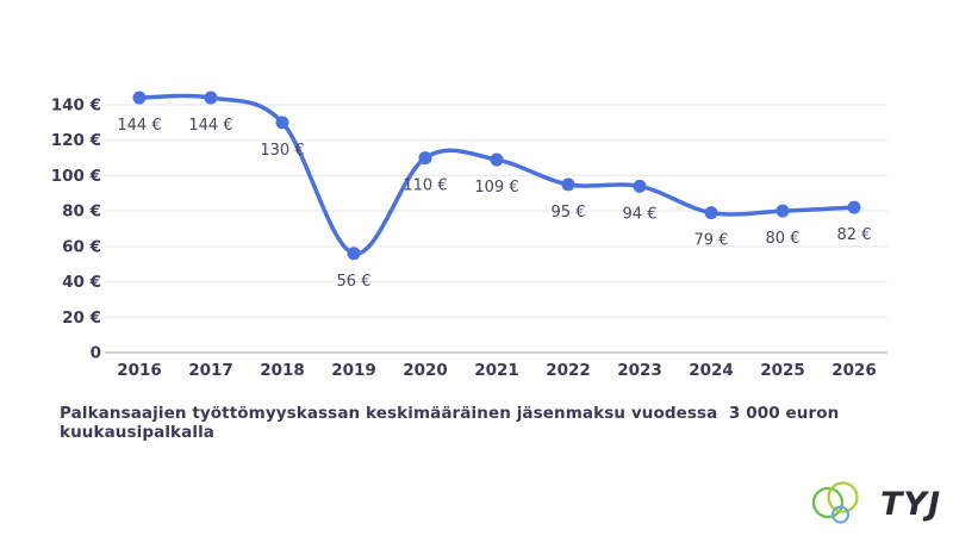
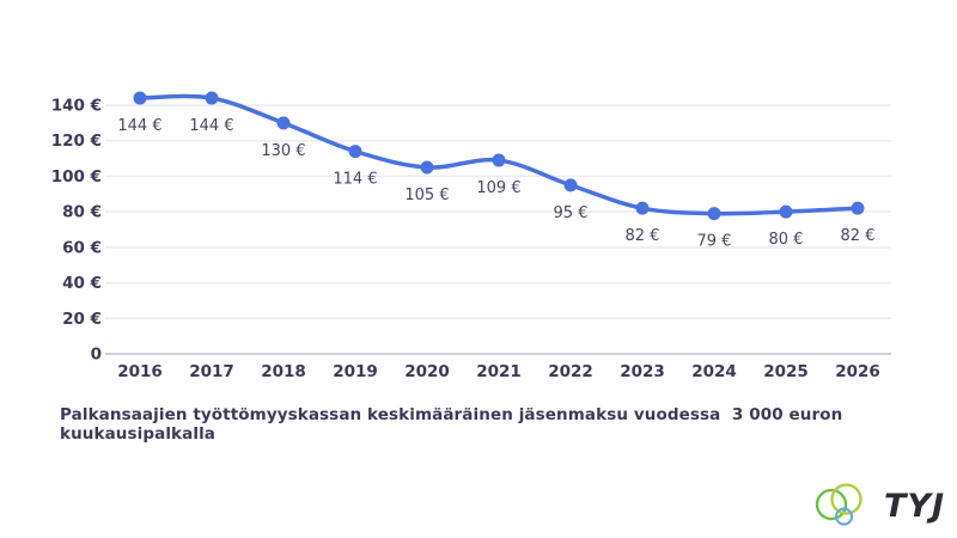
2019: 56 -> 114
2020: 110 -> 105
2023: 94 -> 82
